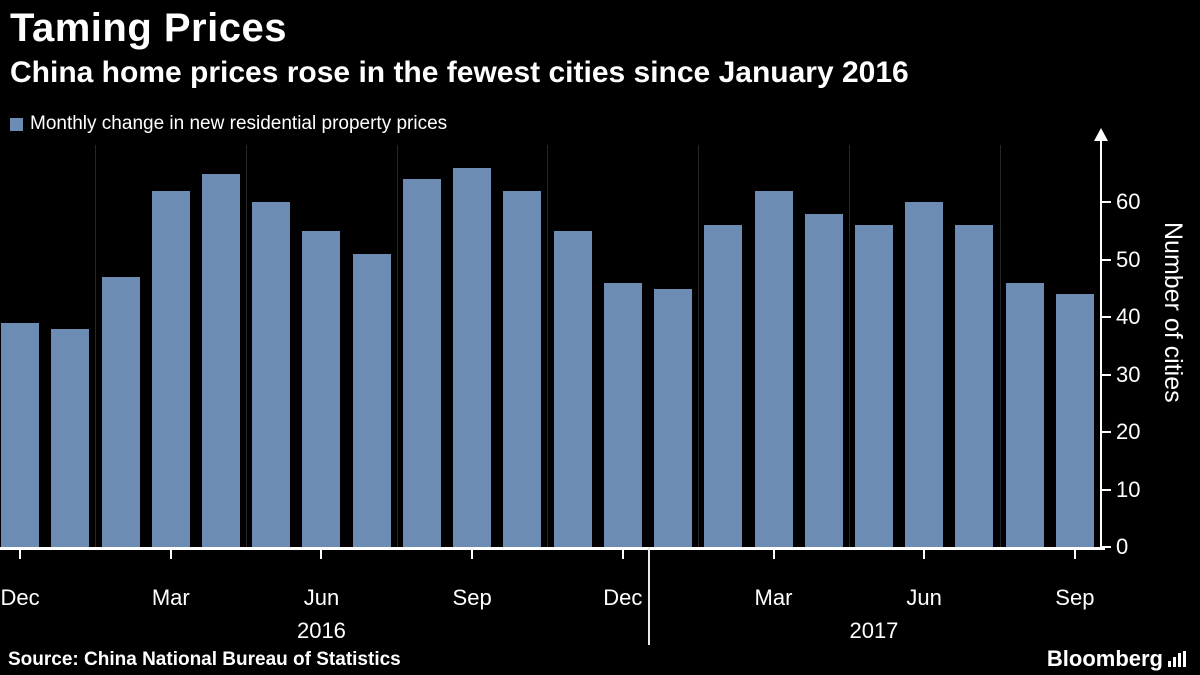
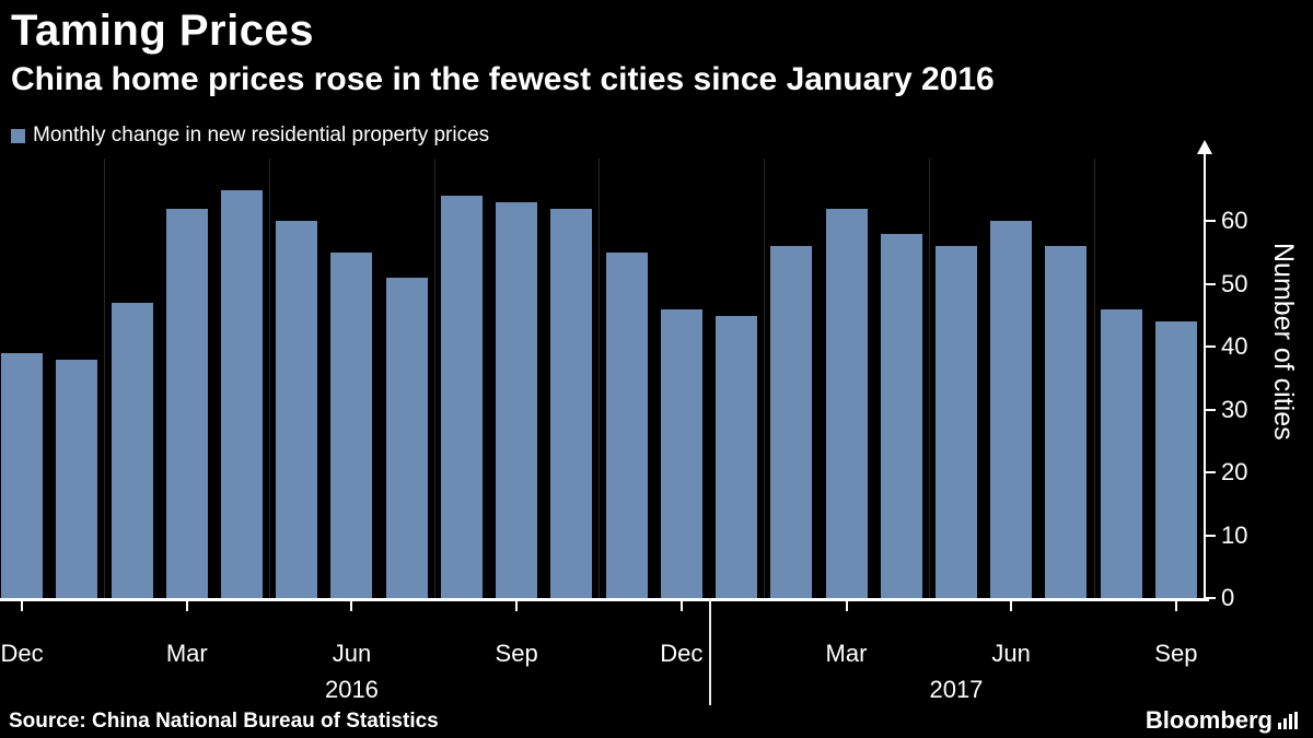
Sep 2016: 66 -> 63
